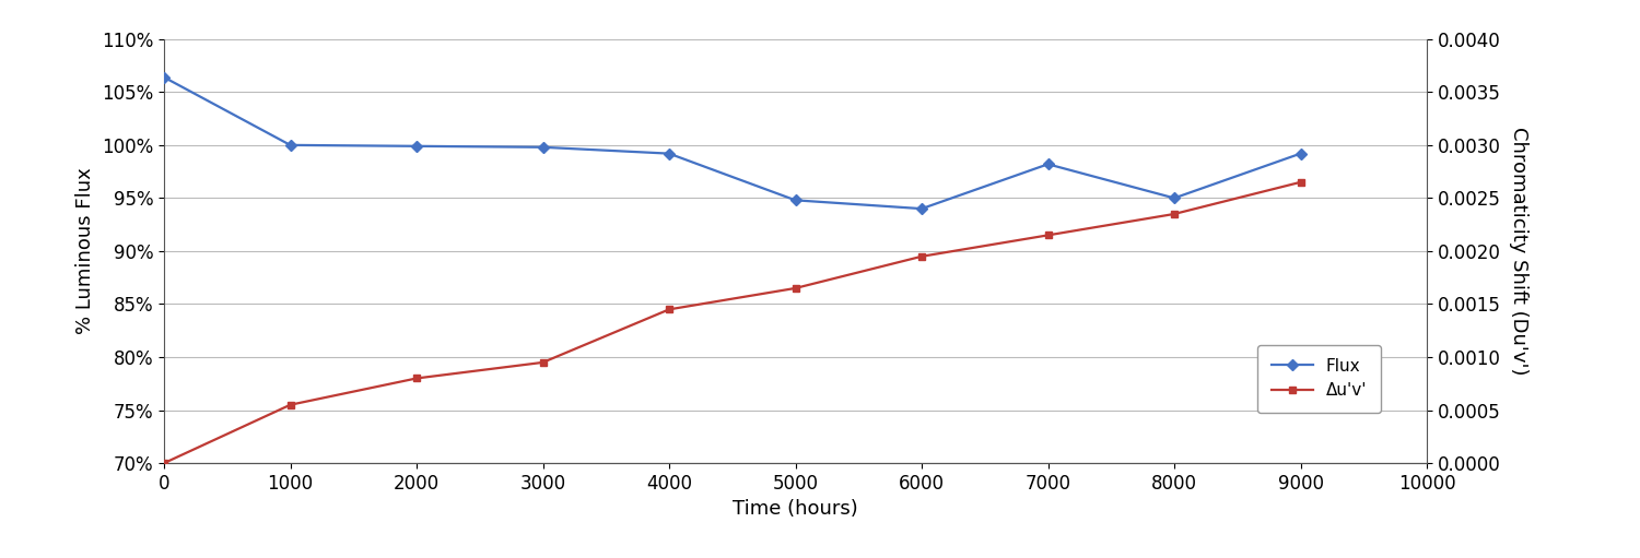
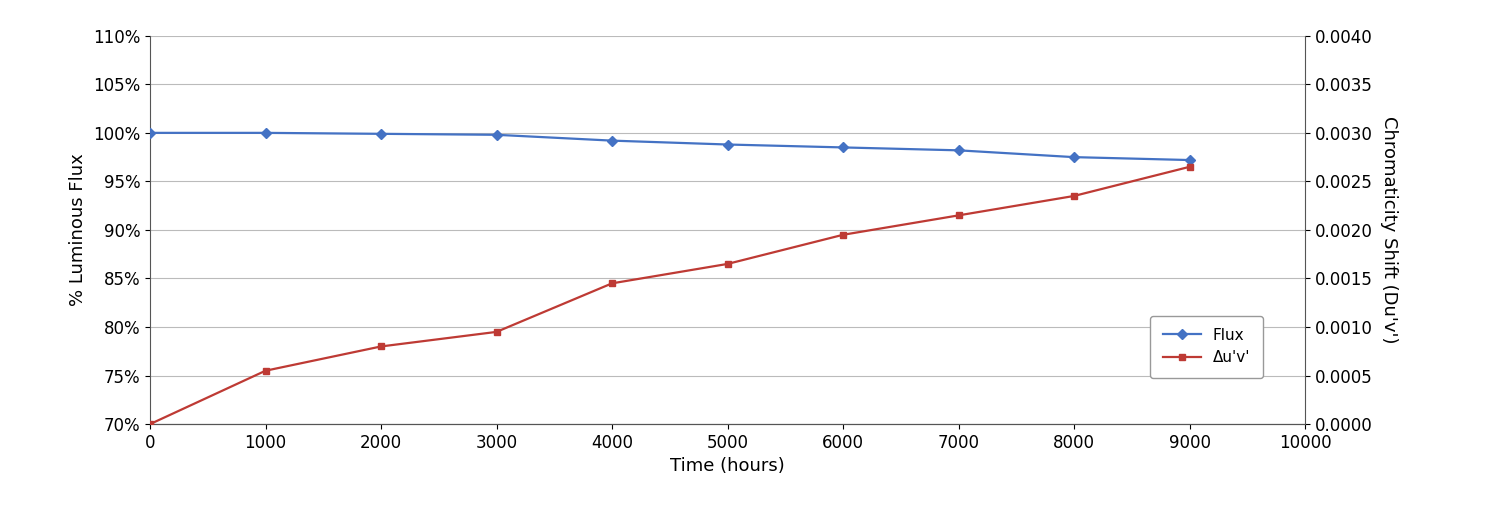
Flux/0: 106.4% -> 100.0%
Flux/5000: 94.8% -> 98.8%
Flux/6000: 94.0% -> 98.5%
Flux/8000: 95.0% -> 97.5%
Flux/9000: 99.2% -> 97.2%
